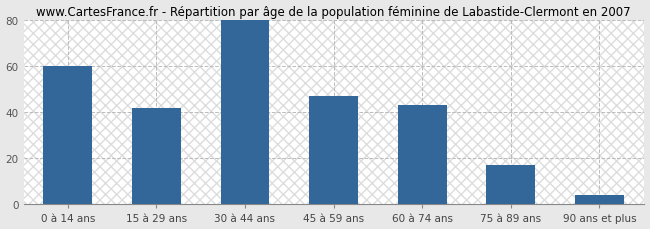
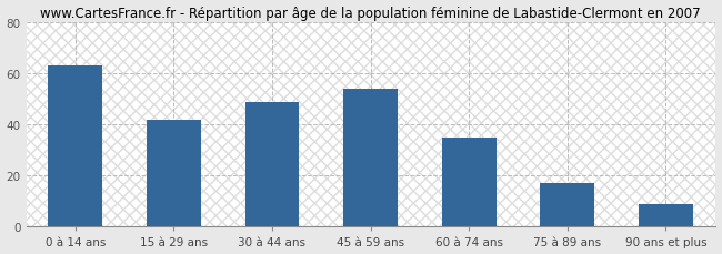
0 à 14 ans: 60 -> 63
30 à 44 ans: 80 -> 49
45 à 59 ans: 47 -> 54
60 à 74 ans: 43 -> 35
90 ans et plus: 4 -> 9
